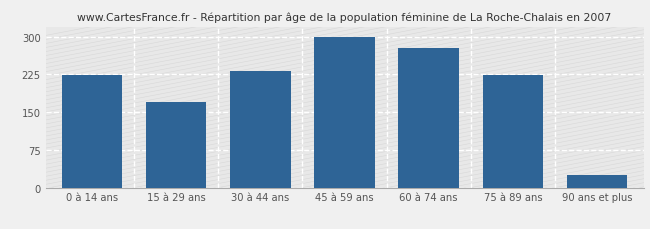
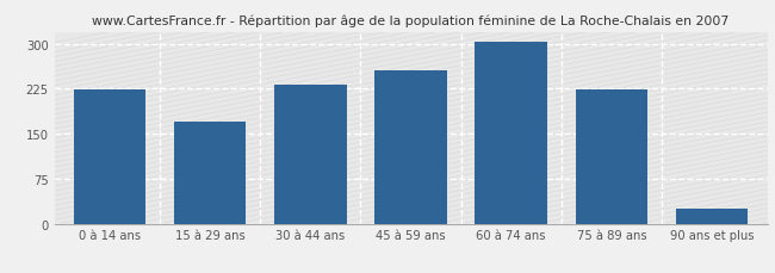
45 à 59 ans: 300 -> 256
60 à 74 ans: 277 -> 304
